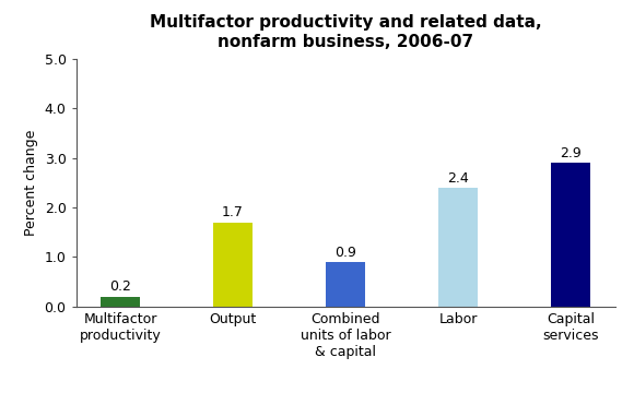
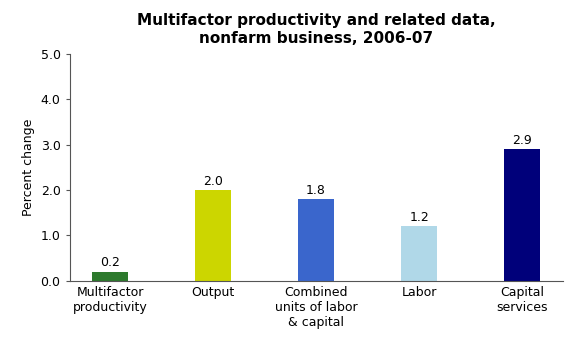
Output: 1.7 -> 2.0
Combined units of labor & capital: 0.9 -> 1.8
Labor: 2.4 -> 1.2
